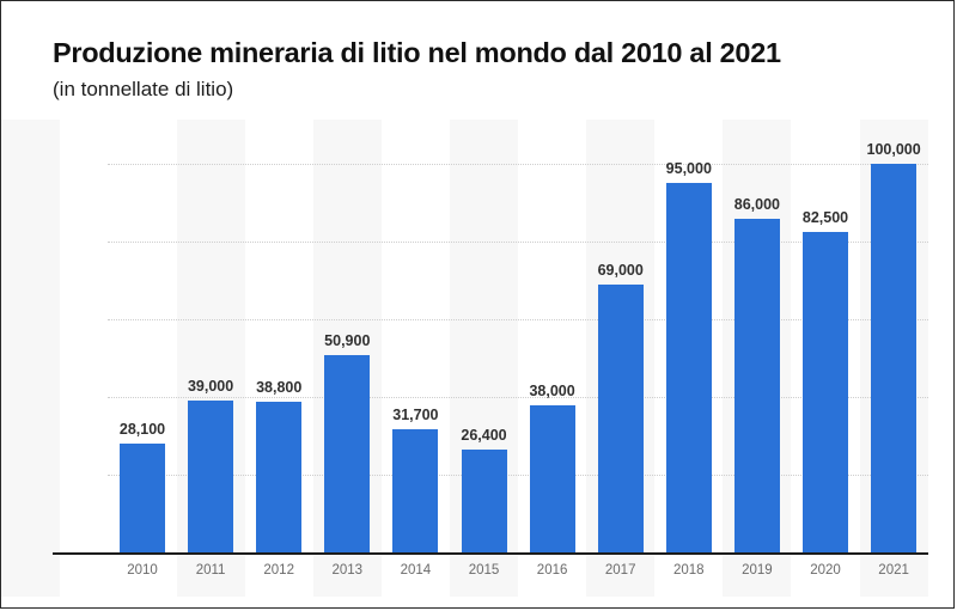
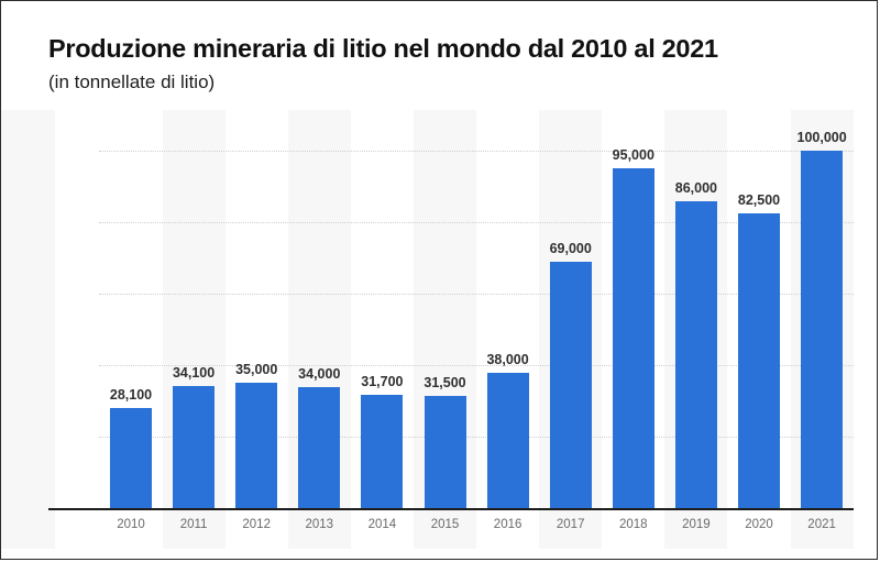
2011: 39,000 -> 34,100
2012: 38,800 -> 35,000
2013: 50,900 -> 34,000
2015: 26,400 -> 31,500
